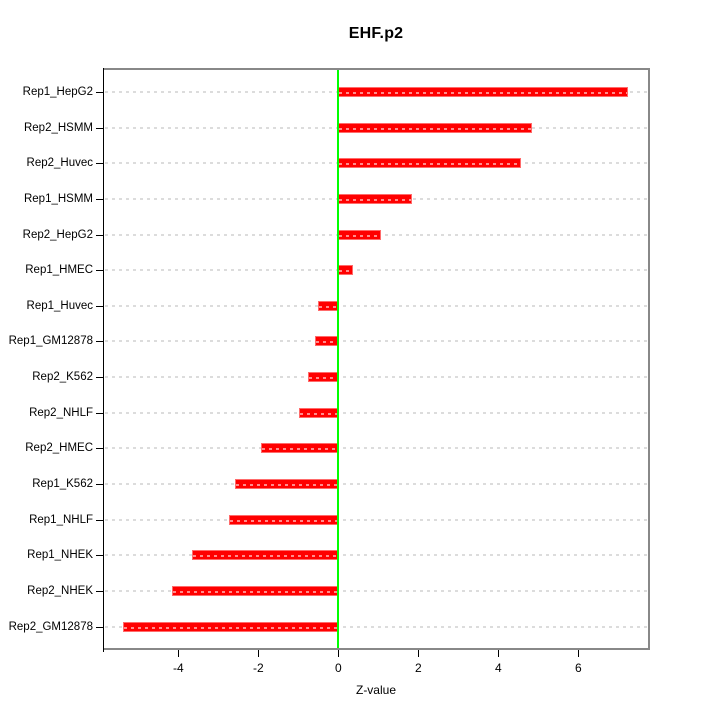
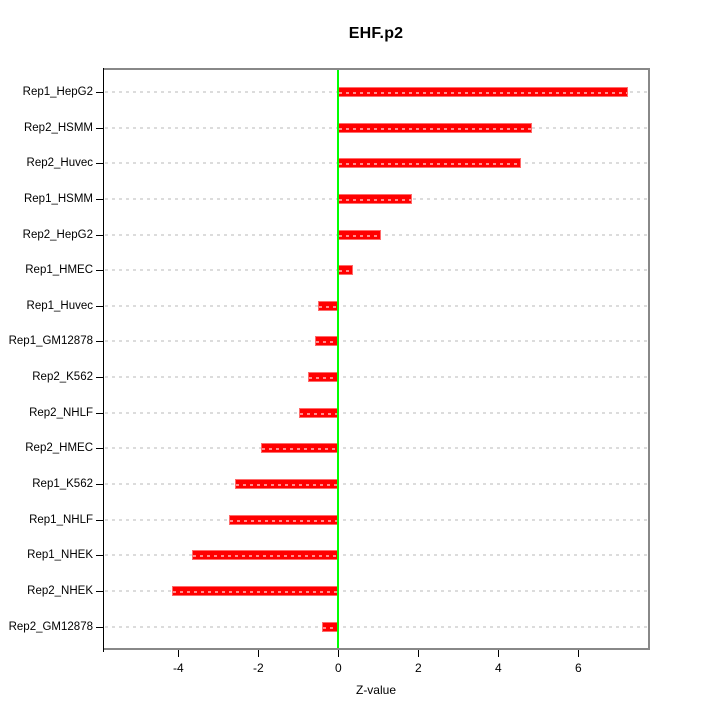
Rep2_GM12878: -5.4 -> -0.4
